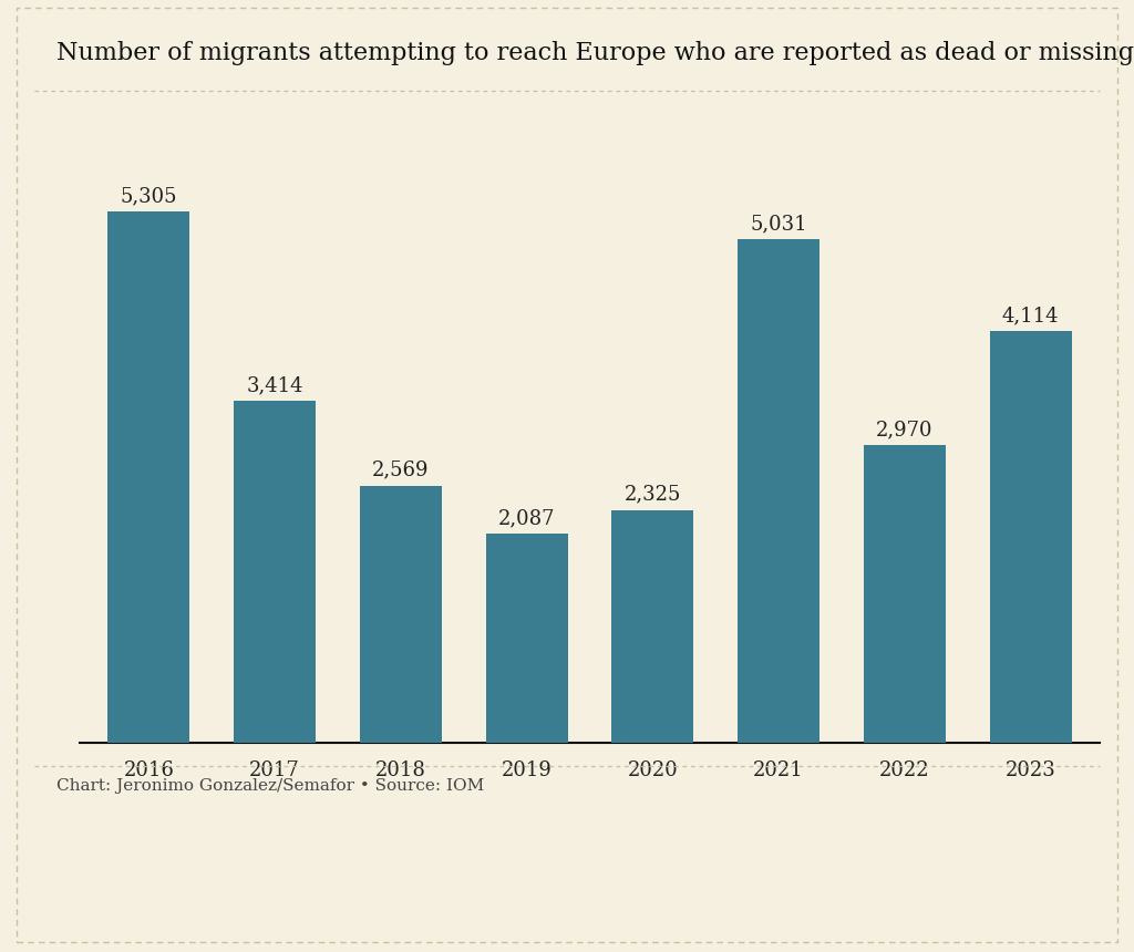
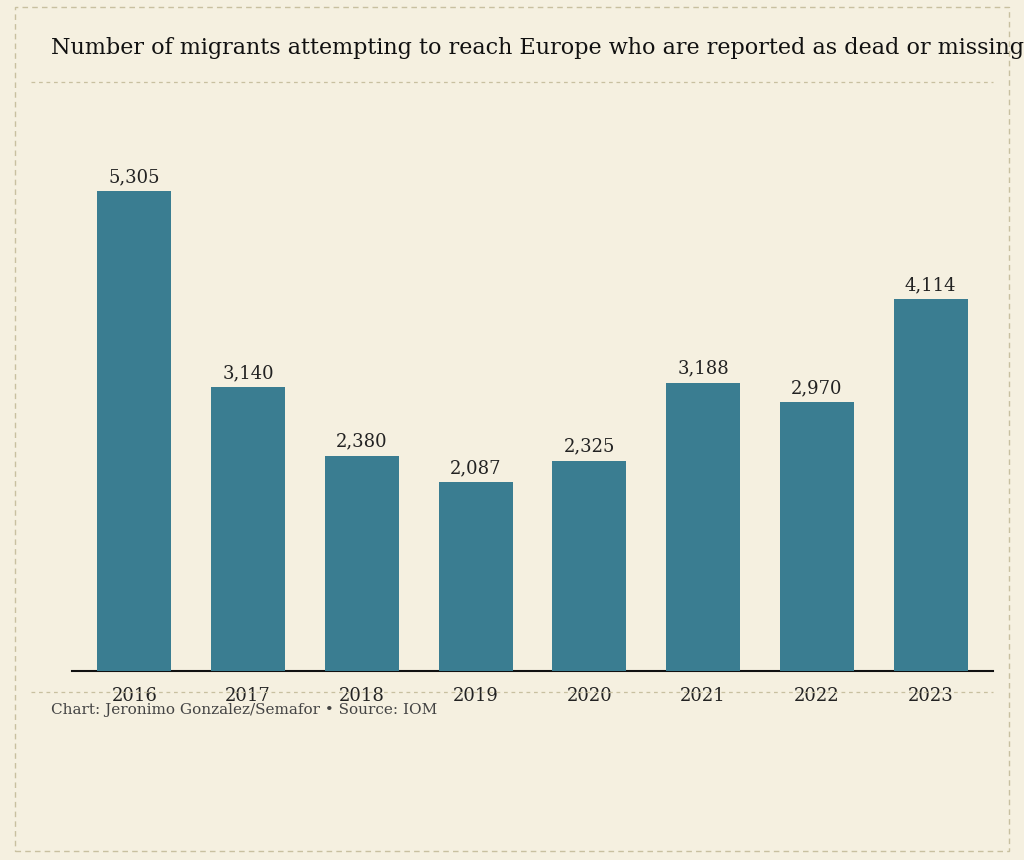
2017: 3,414 -> 3,140
2018: 2,569 -> 2,380
2021: 5,031 -> 3,188
